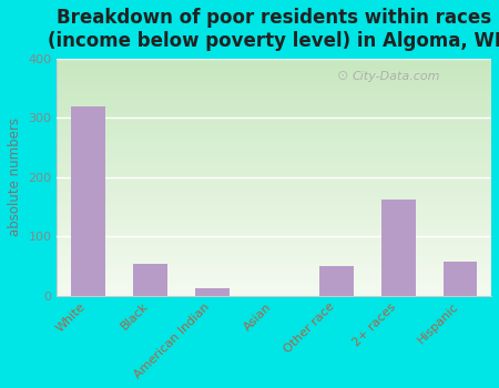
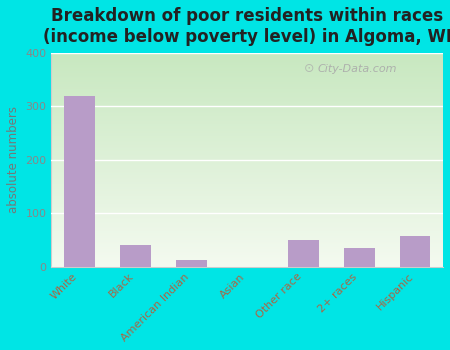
Black: 54 -> 40
2+ races: 162 -> 35
